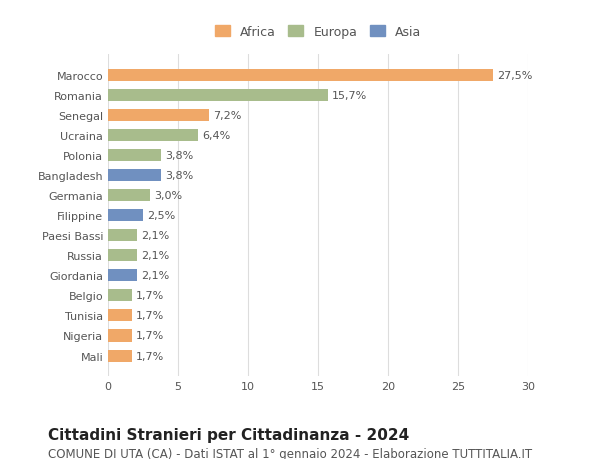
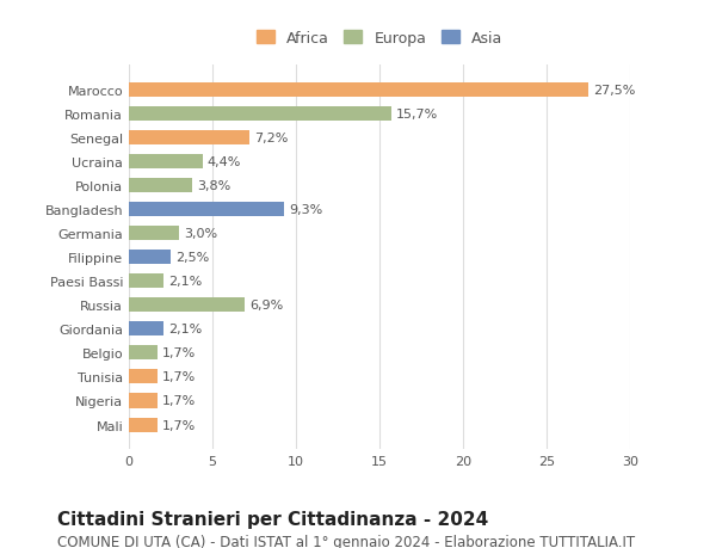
Ucraina: 6,4% -> 4,4%
Bangladesh: 3,8% -> 9,3%
Russia: 2,1% -> 6,9%
